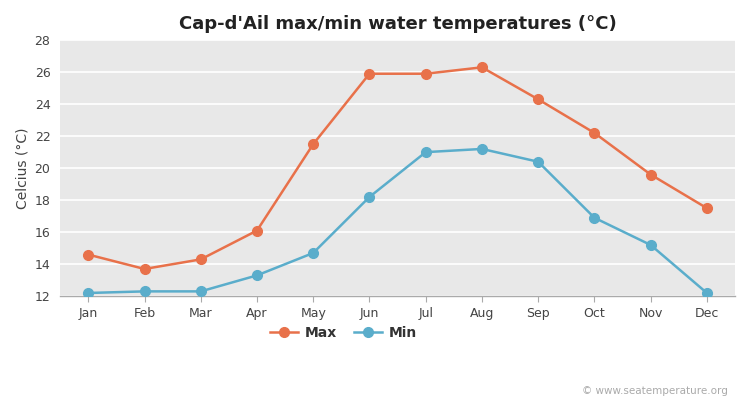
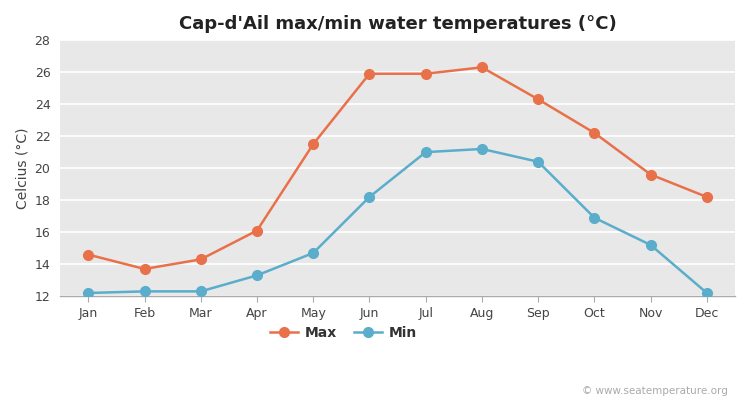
Max/Dec: 17.5 -> 18.2
